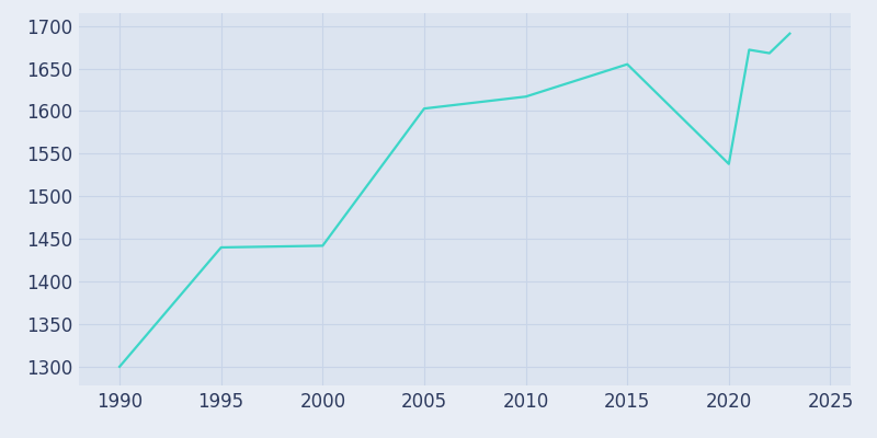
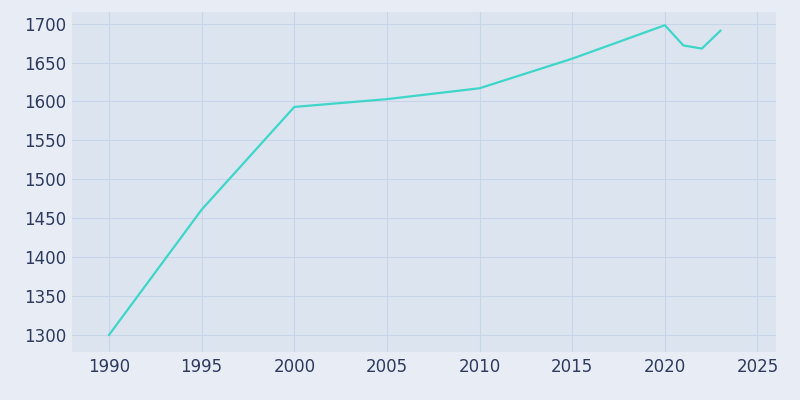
1995: 1440 -> 1461
2000: 1442 -> 1593
2020: 1538 -> 1698
